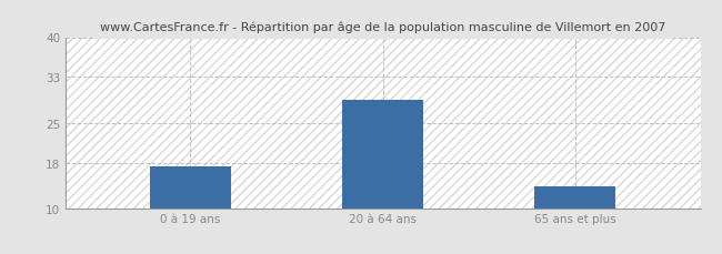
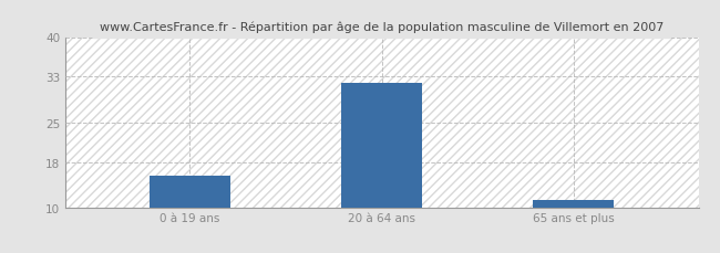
0 à 19 ans: 17.4 -> 15.5
20 à 64 ans: 29.0 -> 32.0
65 ans et plus: 13.8 -> 11.2
